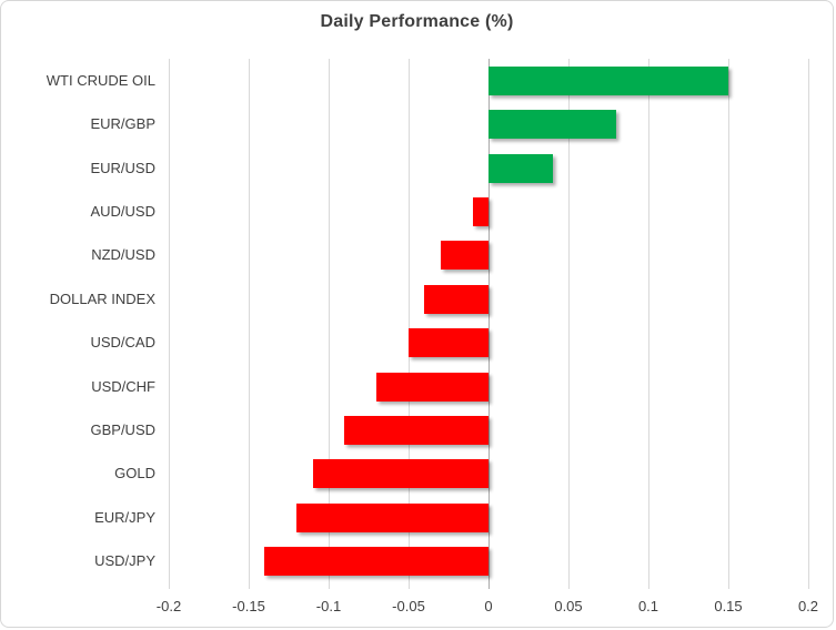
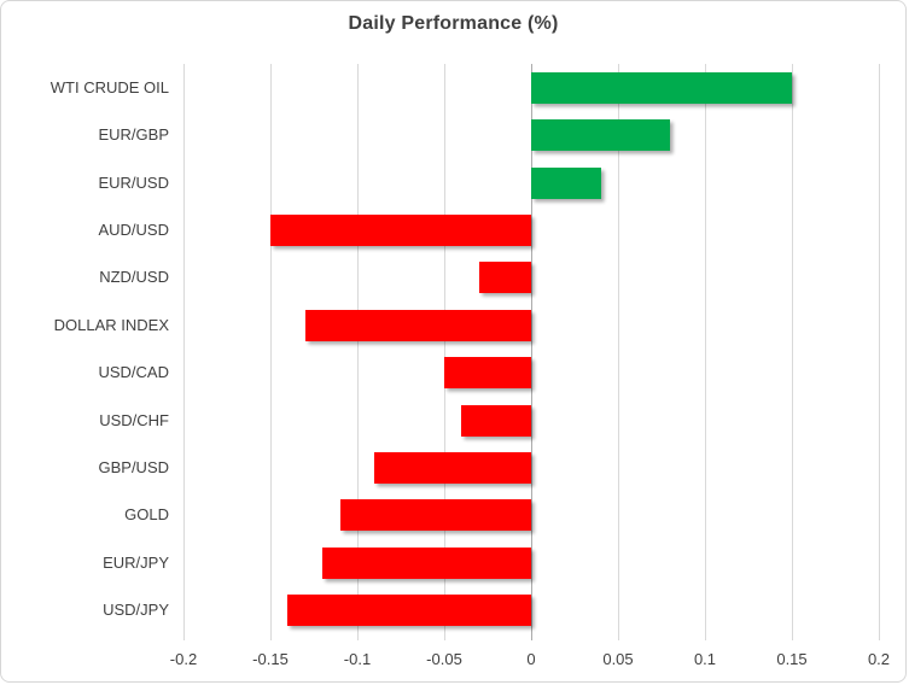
AUD/USD: -0.01 -> -0.15
DOLLAR INDEX: -0.04 -> -0.13
USD/CHF: -0.07 -> -0.04
